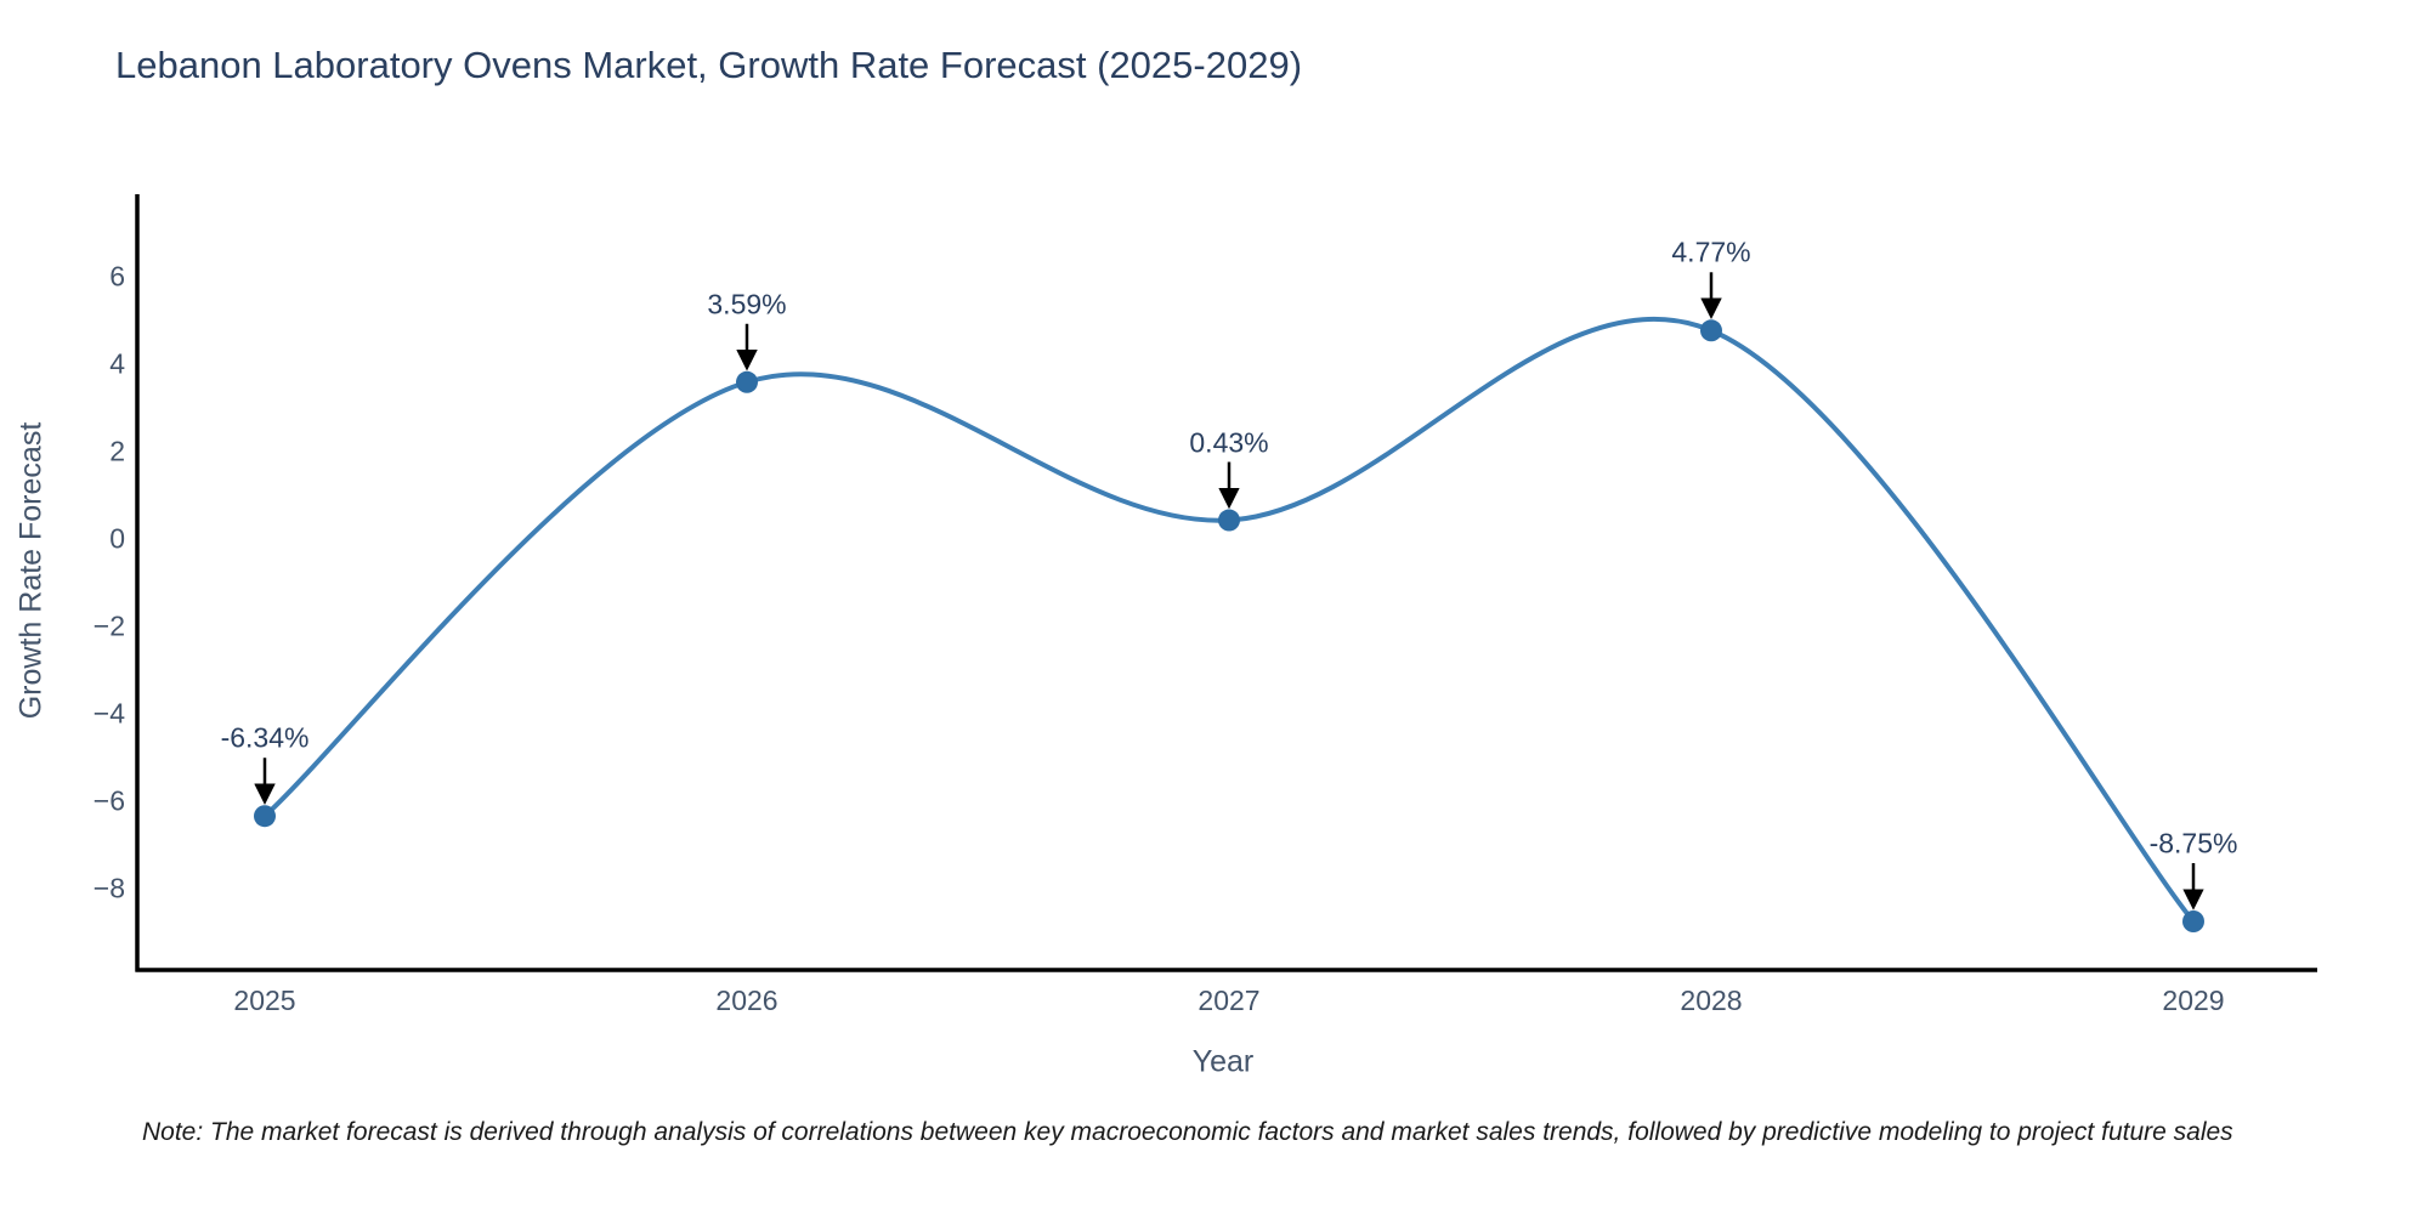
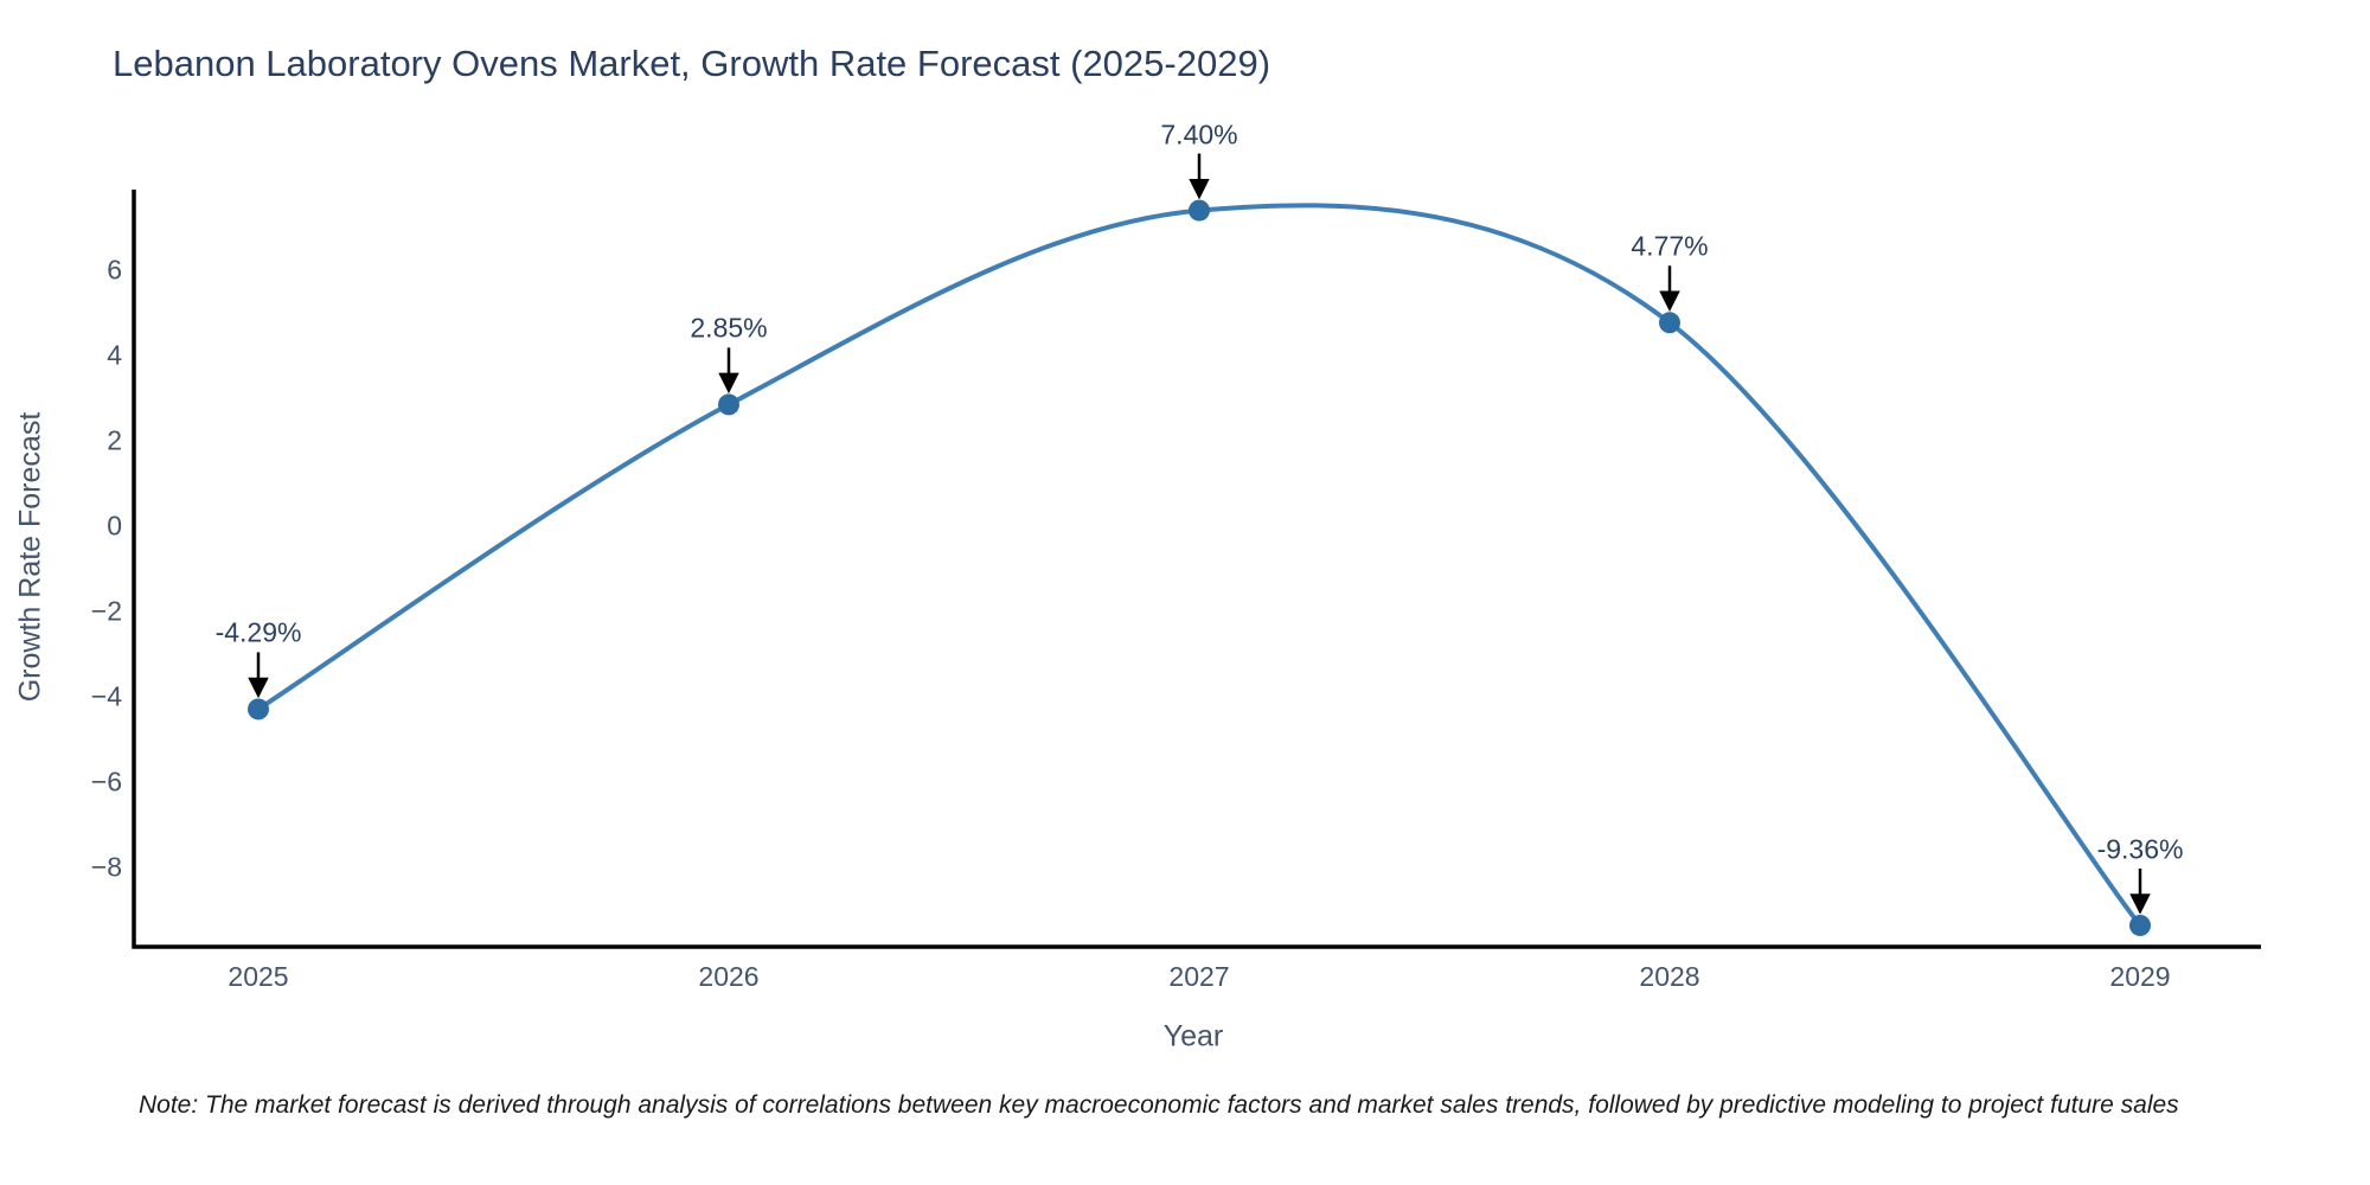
2025: -6.34% -> -4.29%
2026: 3.59% -> 2.85%
2027: 0.43% -> 7.40%
2029: -8.75% -> -9.36%
